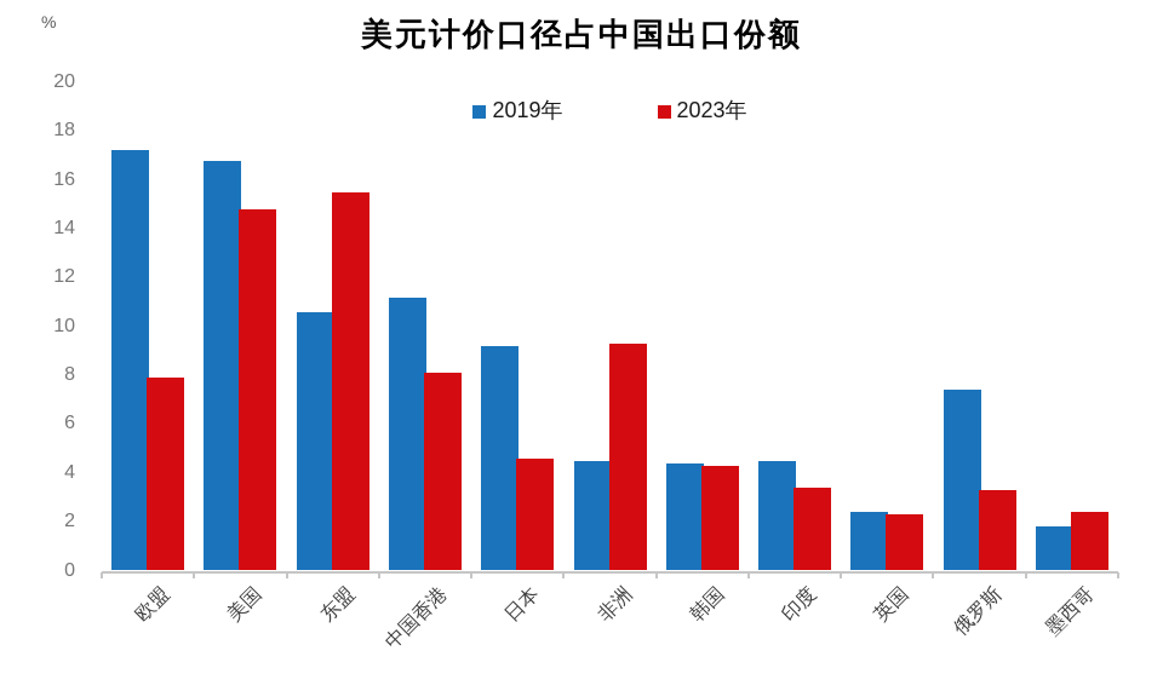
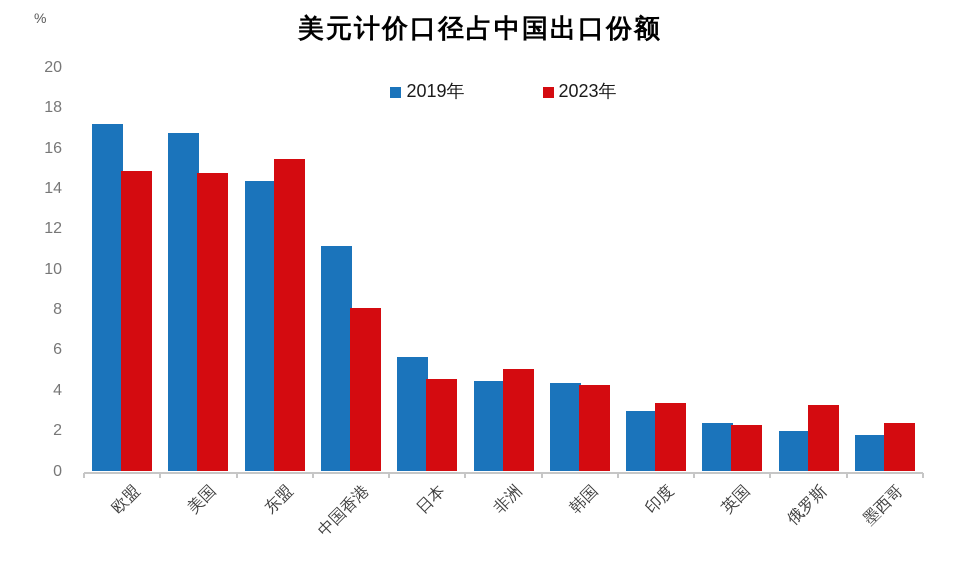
2023年/欧盟: 7.9 -> 14.9
2019年/东盟: 10.6 -> 14.4
2019年/日本: 9.2 -> 5.7
2023年/非洲: 9.3 -> 5.1
2019年/印度: 4.5 -> 3.0
2019年/俄罗斯: 7.4 -> 2.0
